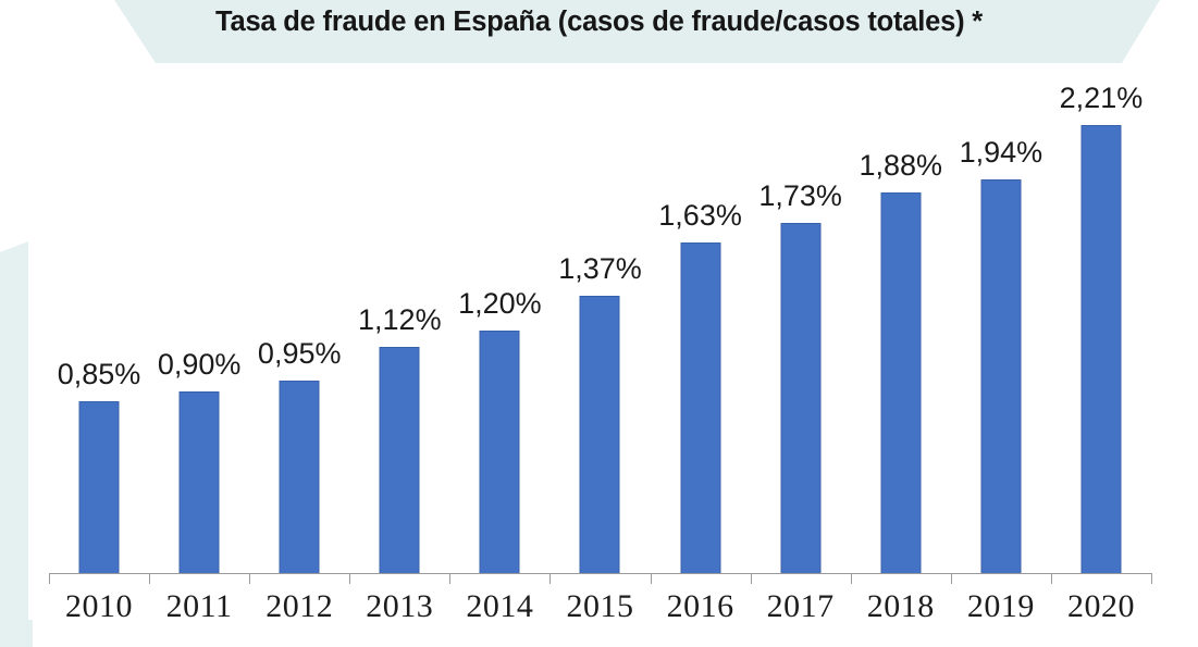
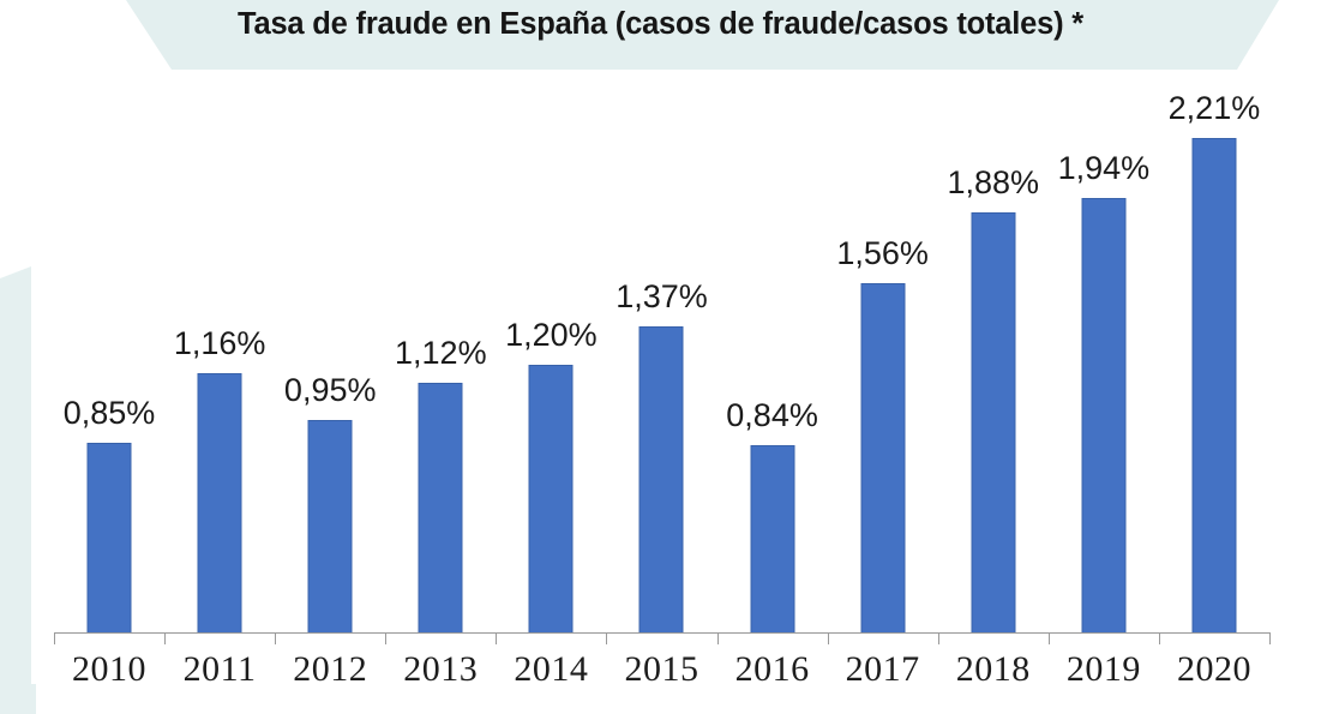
2011: 0,90% -> 1,16%
2016: 1,63% -> 0,84%
2017: 1,73% -> 1,56%
